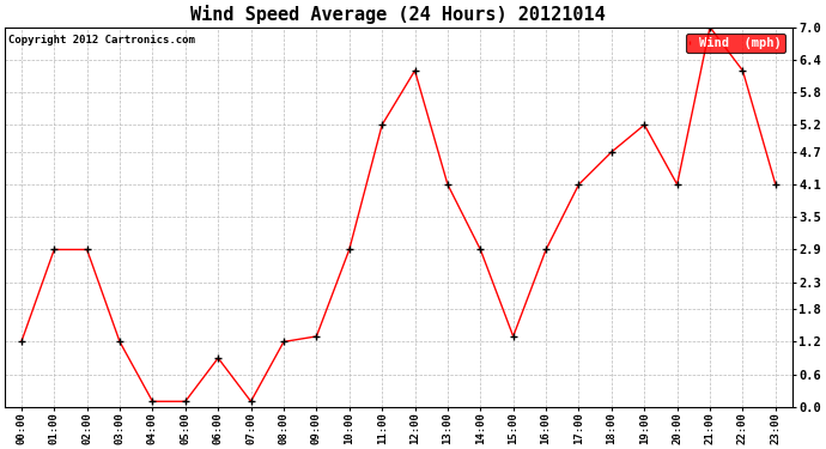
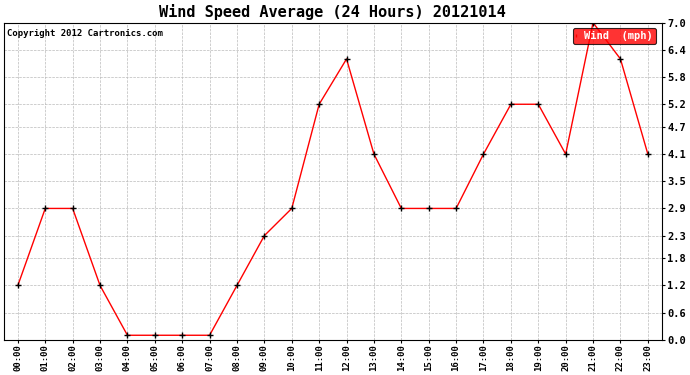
06:00: 0.9 -> 0.1
09:00: 1.3 -> 2.3
15:00: 1.3 -> 2.9
18:00: 4.7 -> 5.2
